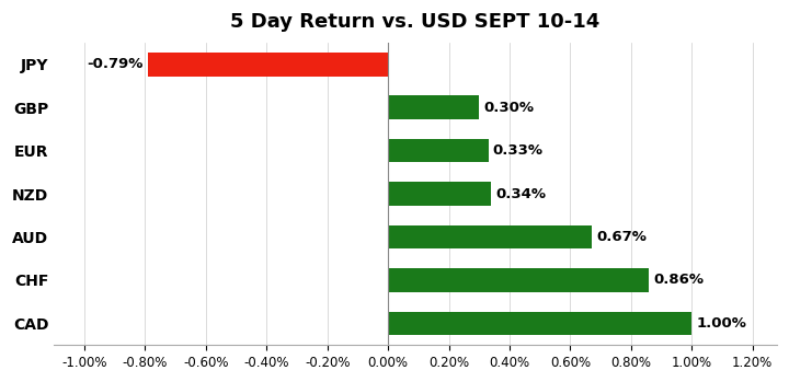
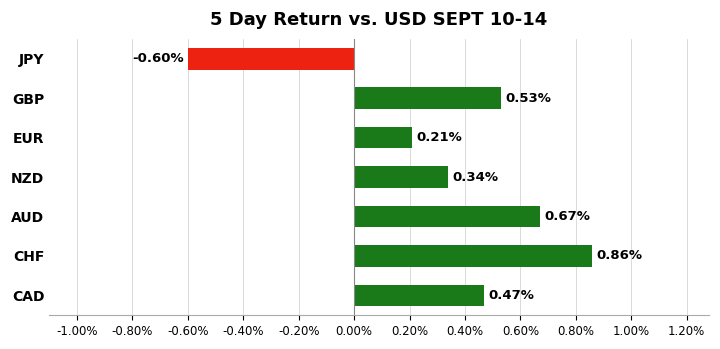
JPY: -0.79% -> -0.60%
GBP: 0.30% -> 0.53%
EUR: 0.33% -> 0.21%
CAD: 1.00% -> 0.47%
